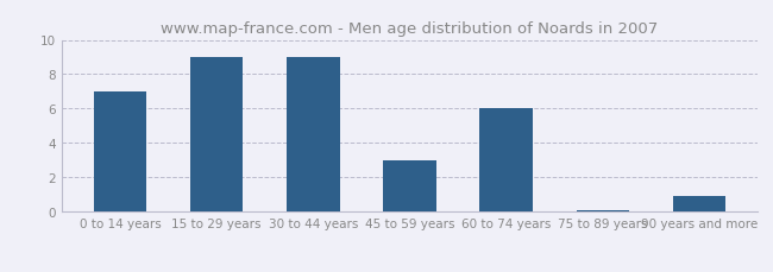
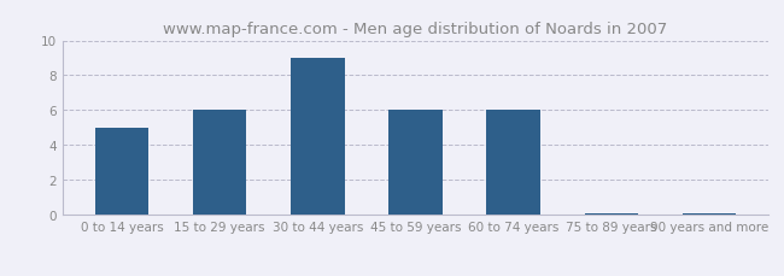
0 to 14 years: 7.0 -> 5.0
15 to 29 years: 9.0 -> 6.0
45 to 59 years: 3.0 -> 6.0
90 years and more: 0.9 -> 0.1
